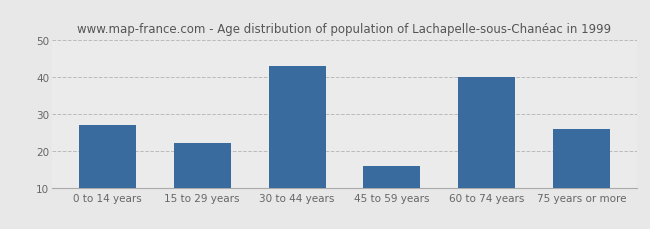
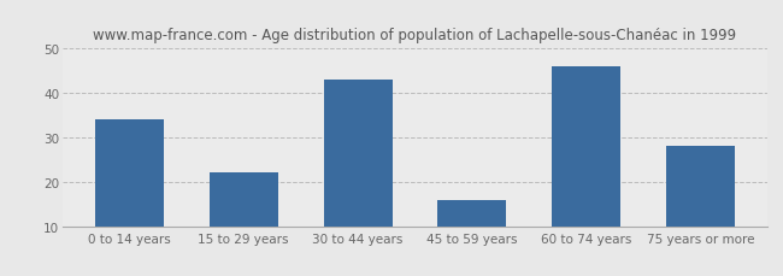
0 to 14 years: 27 -> 34
60 to 74 years: 40 -> 46
75 years or more: 26 -> 28
